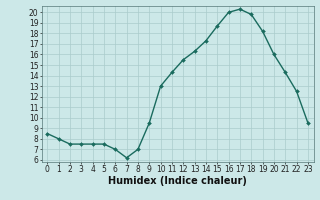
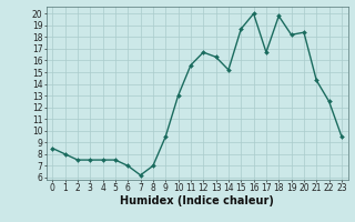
11: 14.3 -> 15.6
12: 15.5 -> 16.7
14: 17.3 -> 15.2
17: 20.3 -> 16.7
20: 16.0 -> 18.4
